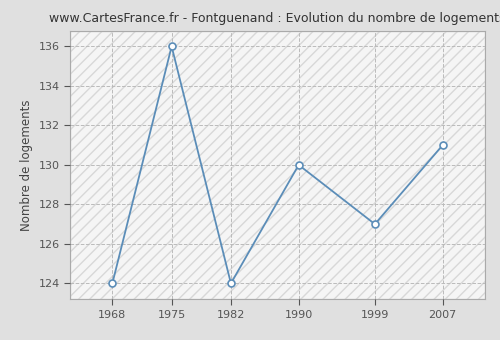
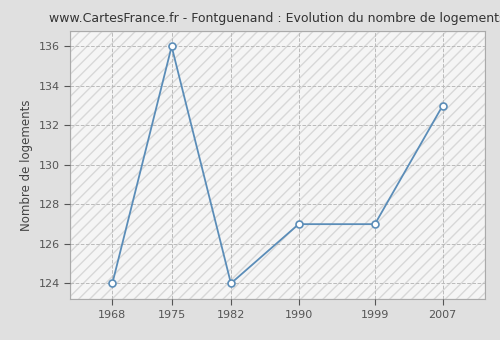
1990: 130 -> 127
2007: 131 -> 133
